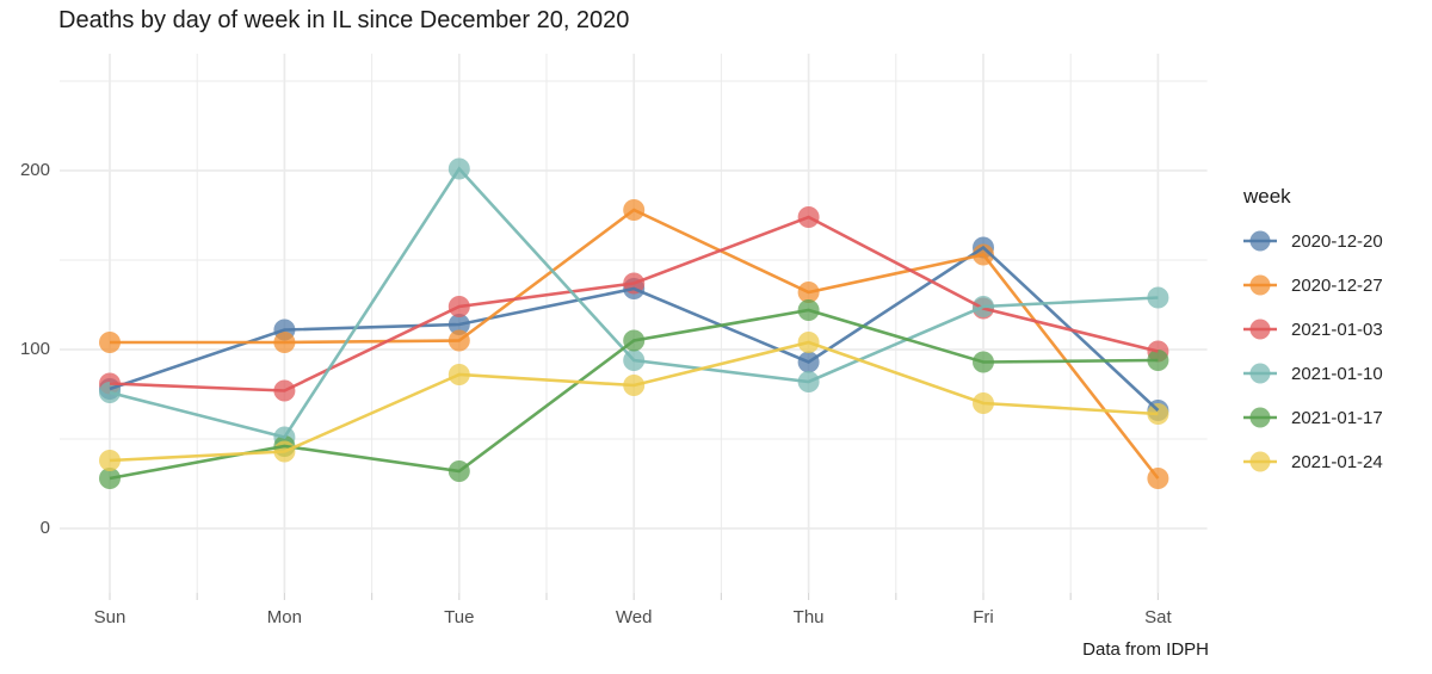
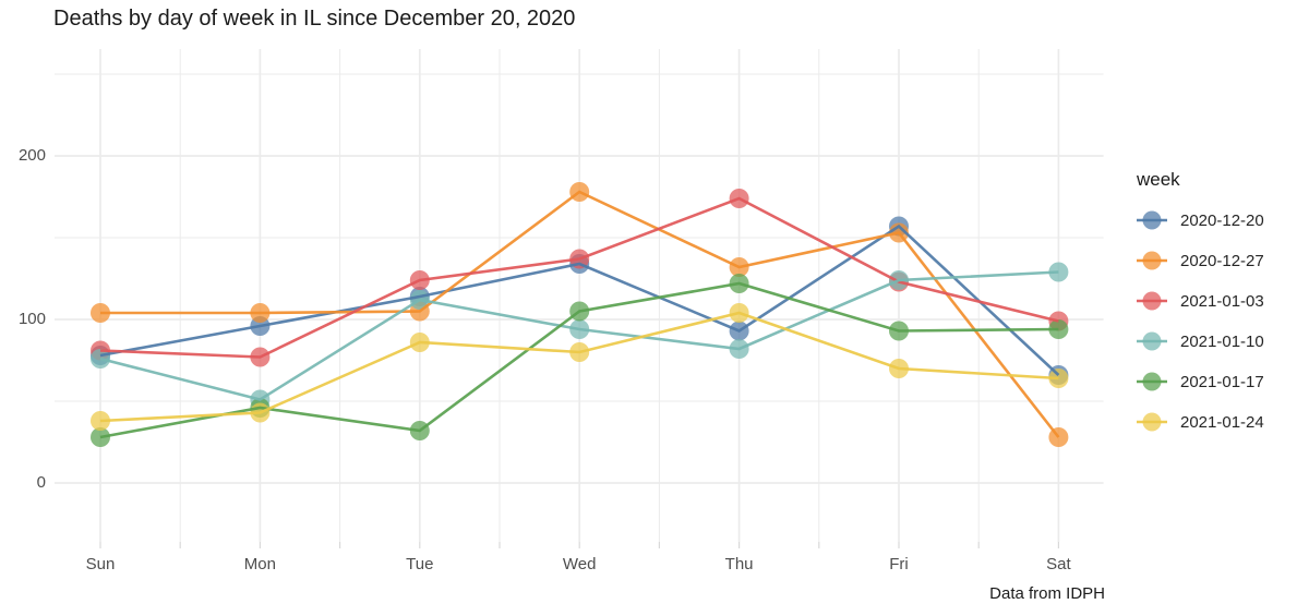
2020-12-20/Mon: 111 -> 96
2021-01-10/Tue: 201 -> 112
